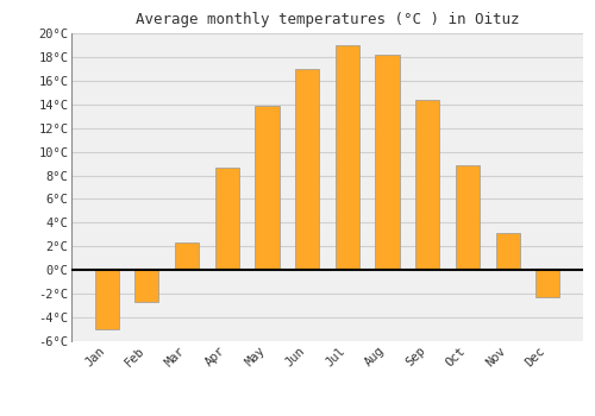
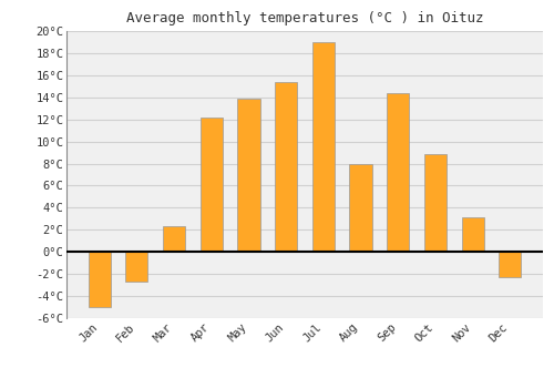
Apr: 8.7°C -> 12.2°C
Jun: 17.0°C -> 15.4°C
Aug: 18.2°C -> 8.0°C
